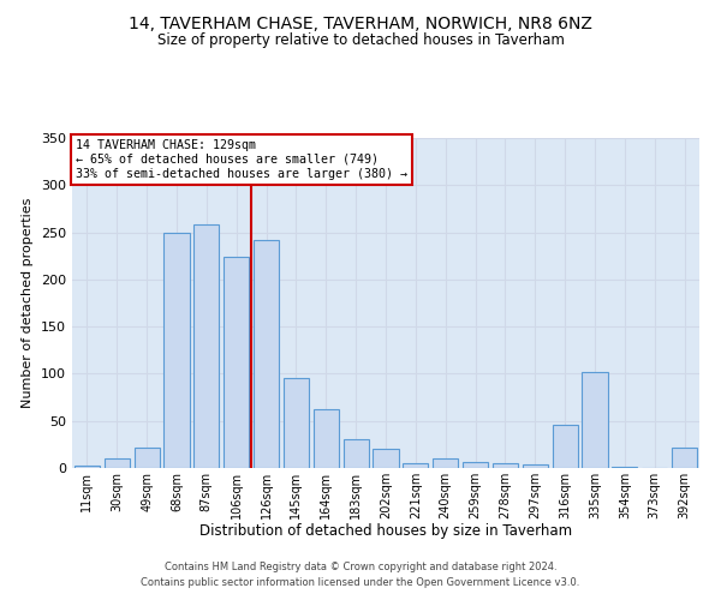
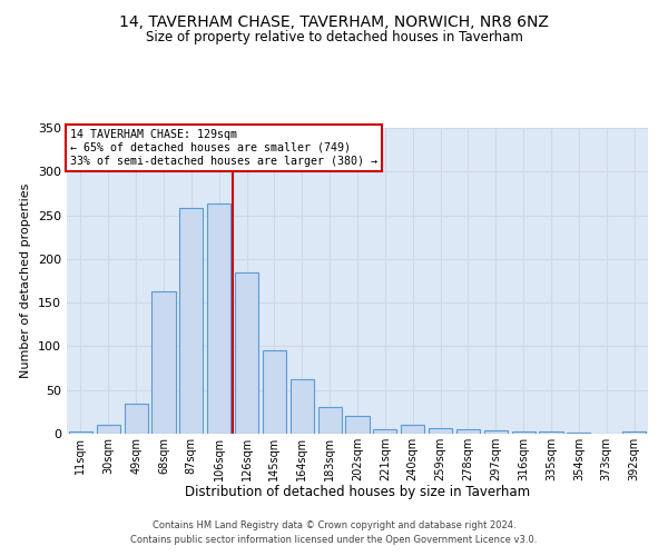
49sqm: 22 -> 35
68sqm: 250 -> 163
106sqm: 224 -> 263
126sqm: 242 -> 184
316sqm: 46 -> 3
335sqm: 102 -> 2
392sqm: 22 -> 2
